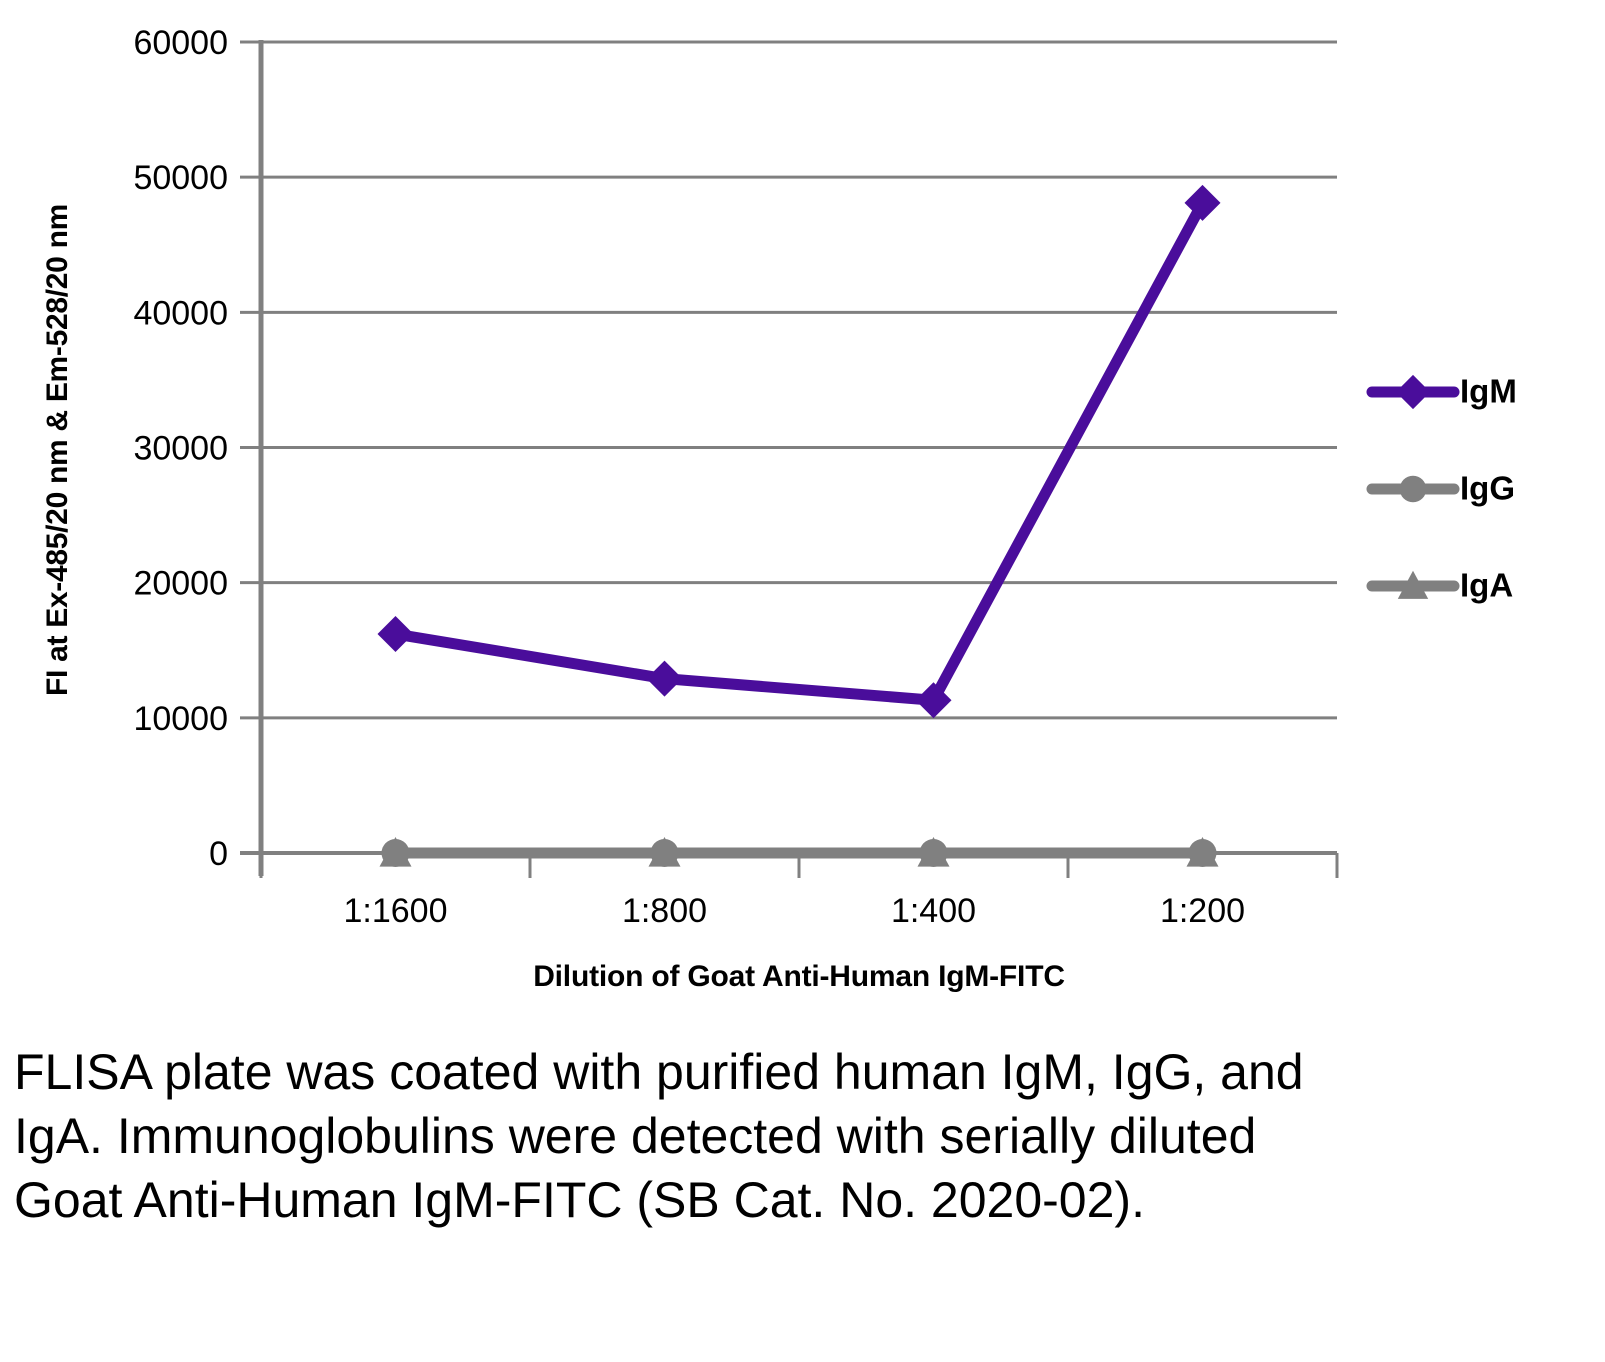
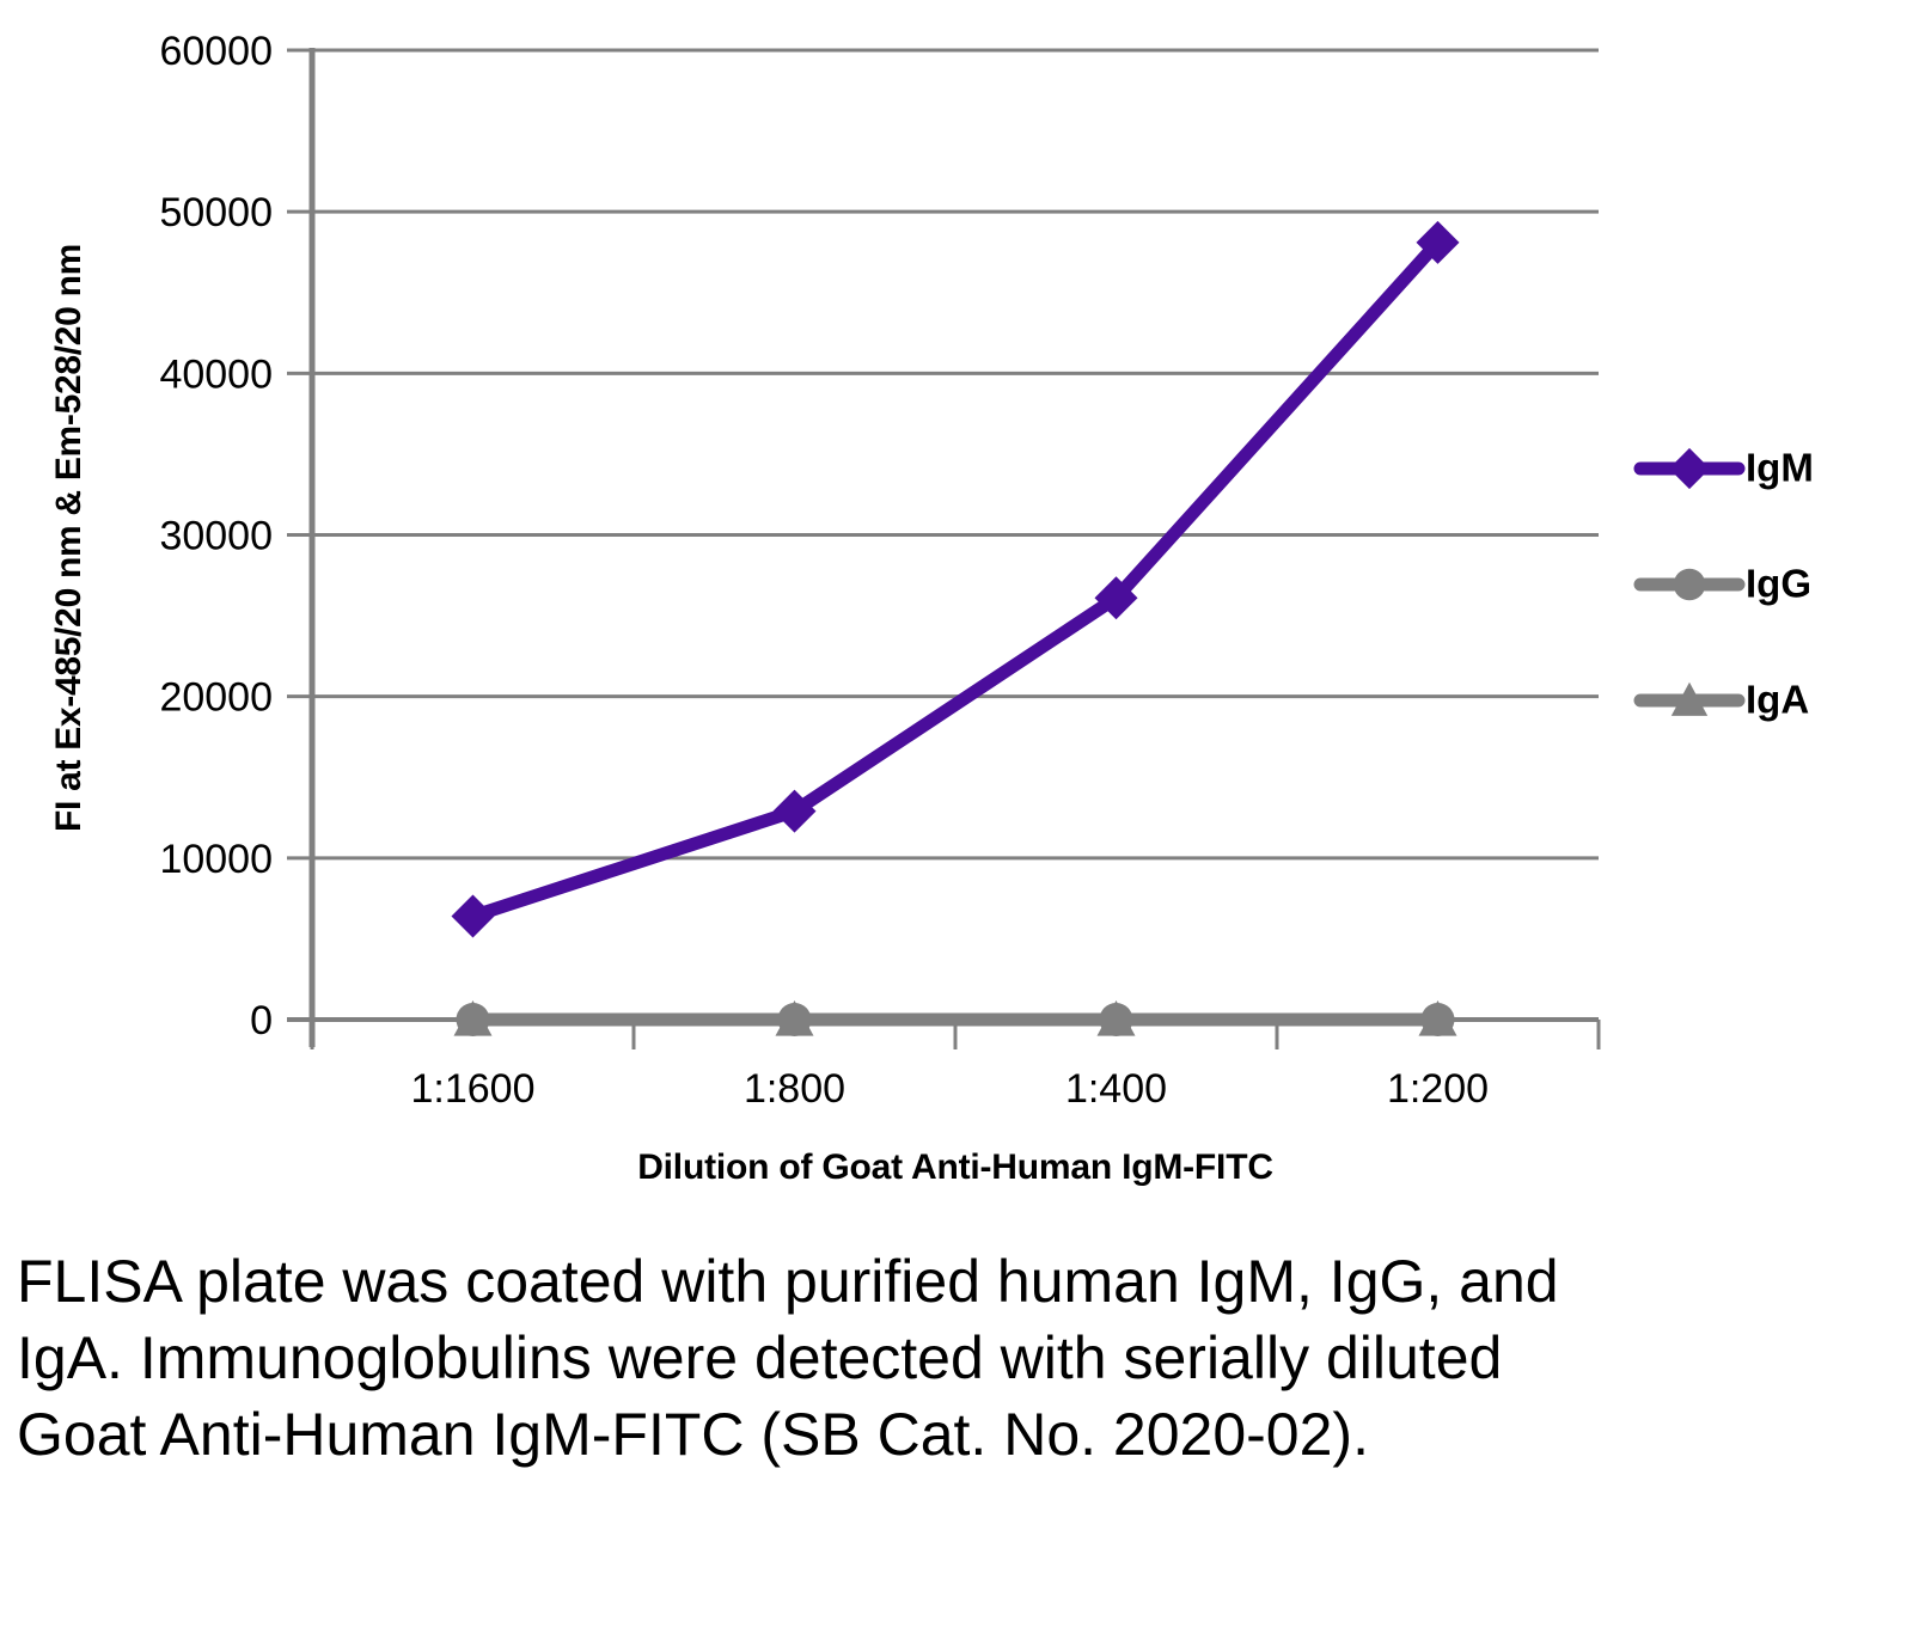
IgM/1:1600: 16200 -> 6400
IgM/1:400: 11300 -> 26100
